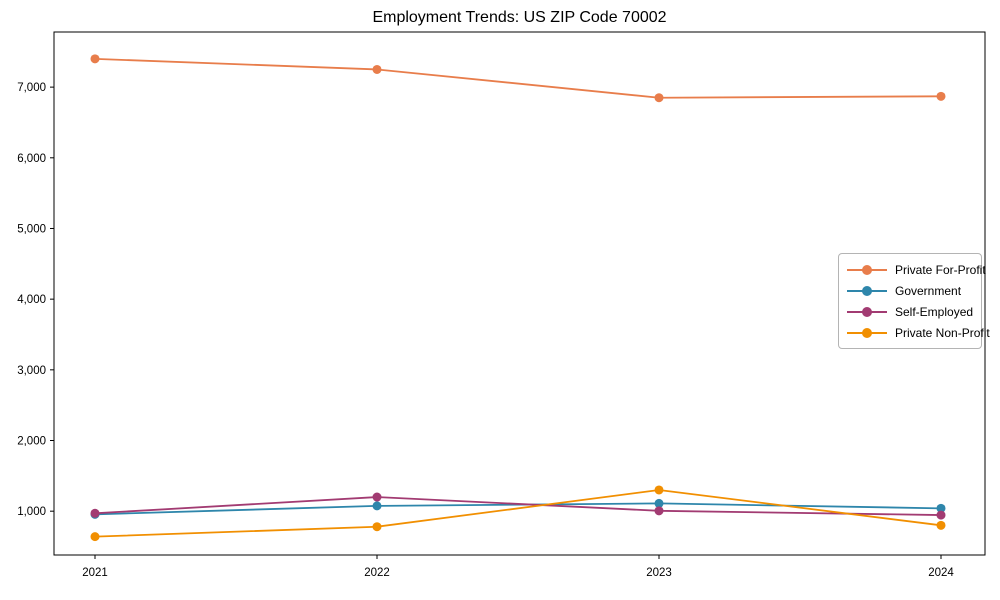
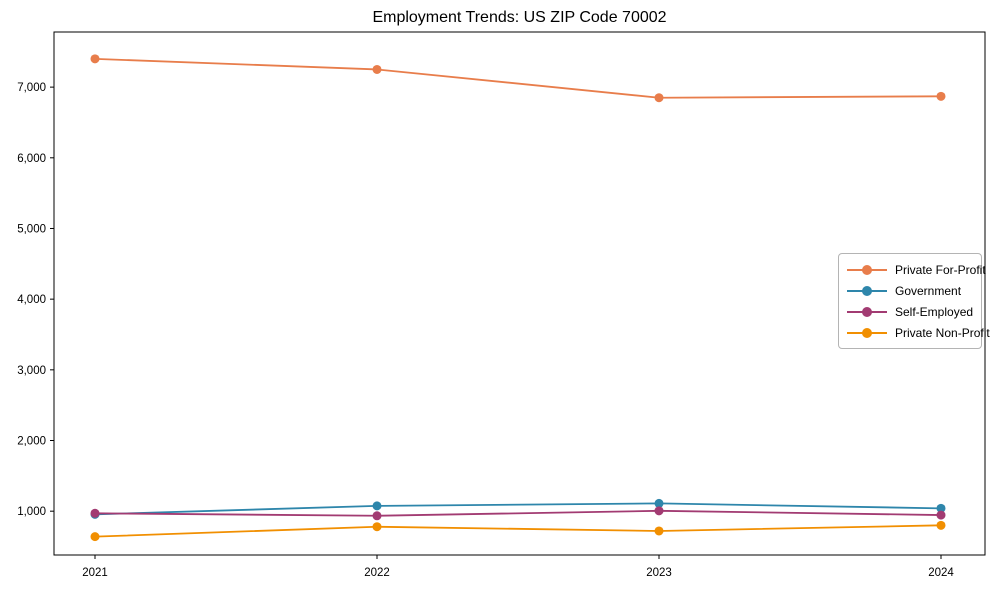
Self-Employed/2022: 1200 -> 900
Private Non-Profit/2023: 1300 -> 700
